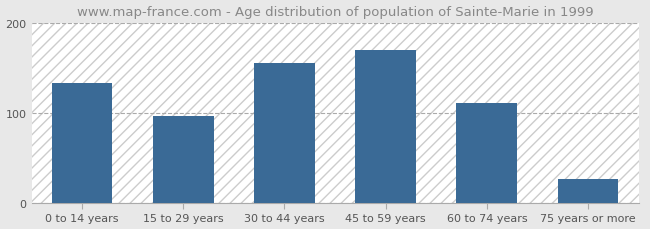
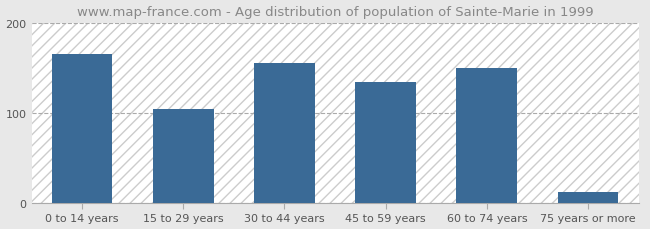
0 to 14 years: 133 -> 166
15 to 29 years: 97 -> 104
45 to 59 years: 170 -> 134
60 to 74 years: 111 -> 150
75 years or more: 27 -> 12
